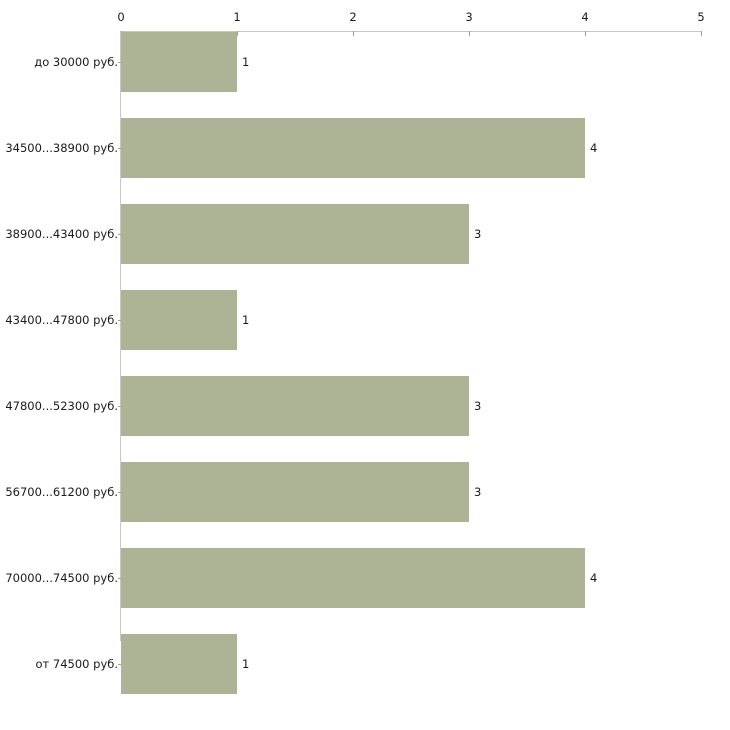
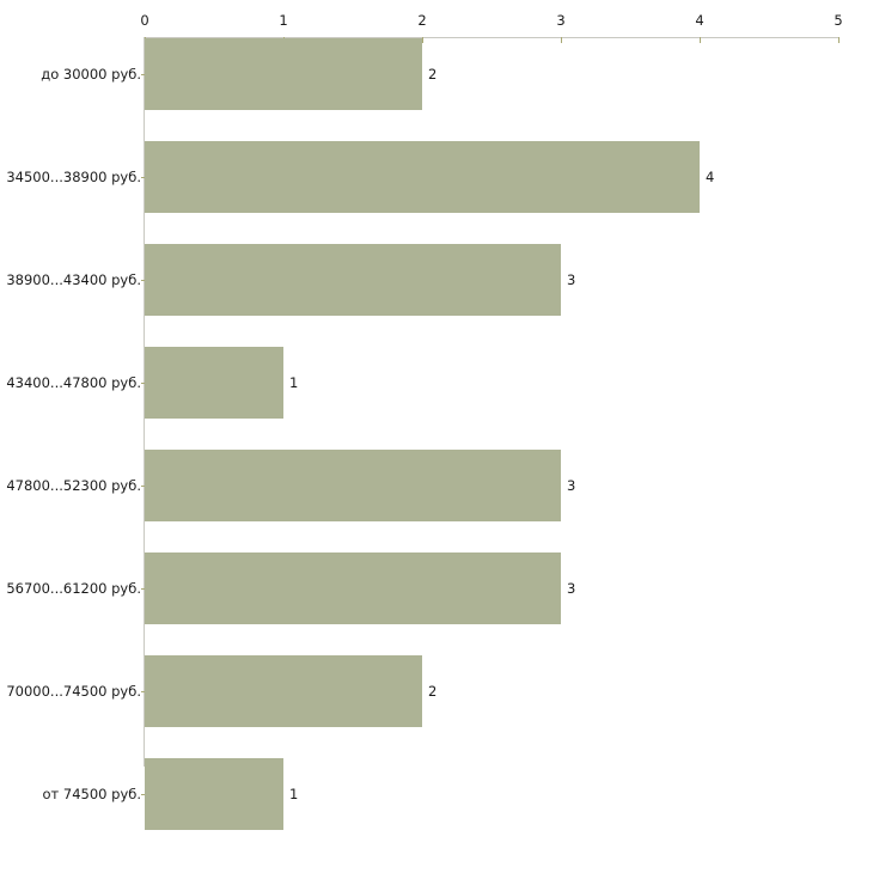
до 30000 руб.: 1 -> 2
70000...74500 руб.: 4 -> 2
